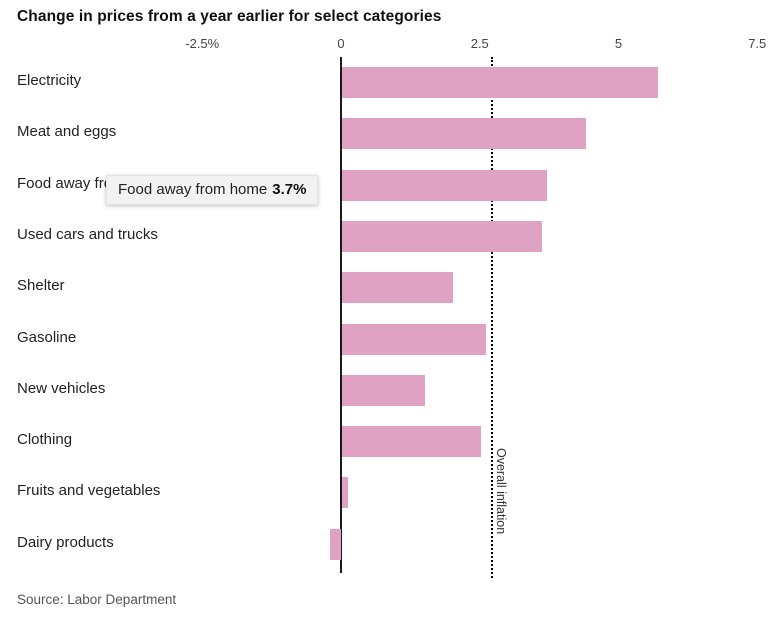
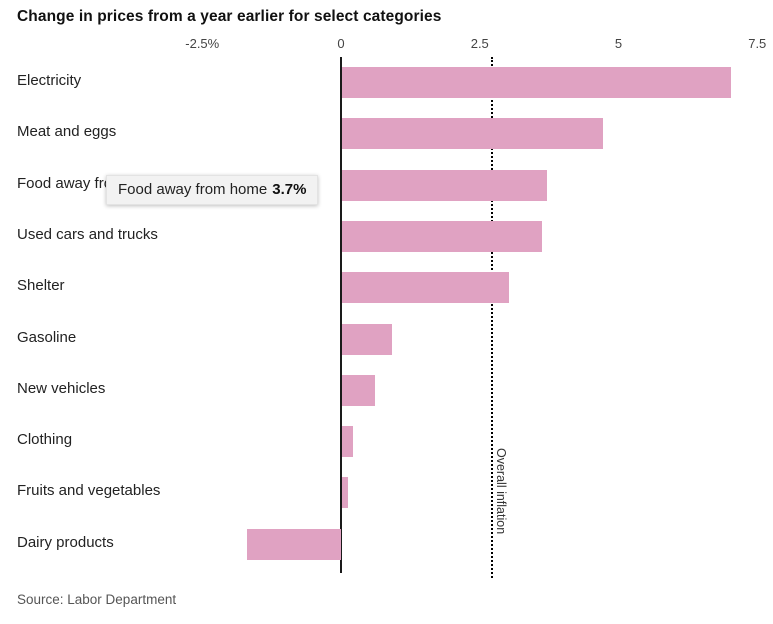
Electricity: 5.7 -> 7.0
Meat and eggs: 4.4 -> 4.7
Shelter: 2.0 -> 3.0
Gasoline: 2.6 -> 0.9
New vehicles: 1.5 -> 0.6
Clothing: 2.5 -> 0.2
Dairy products: -0.2 -> -1.7
